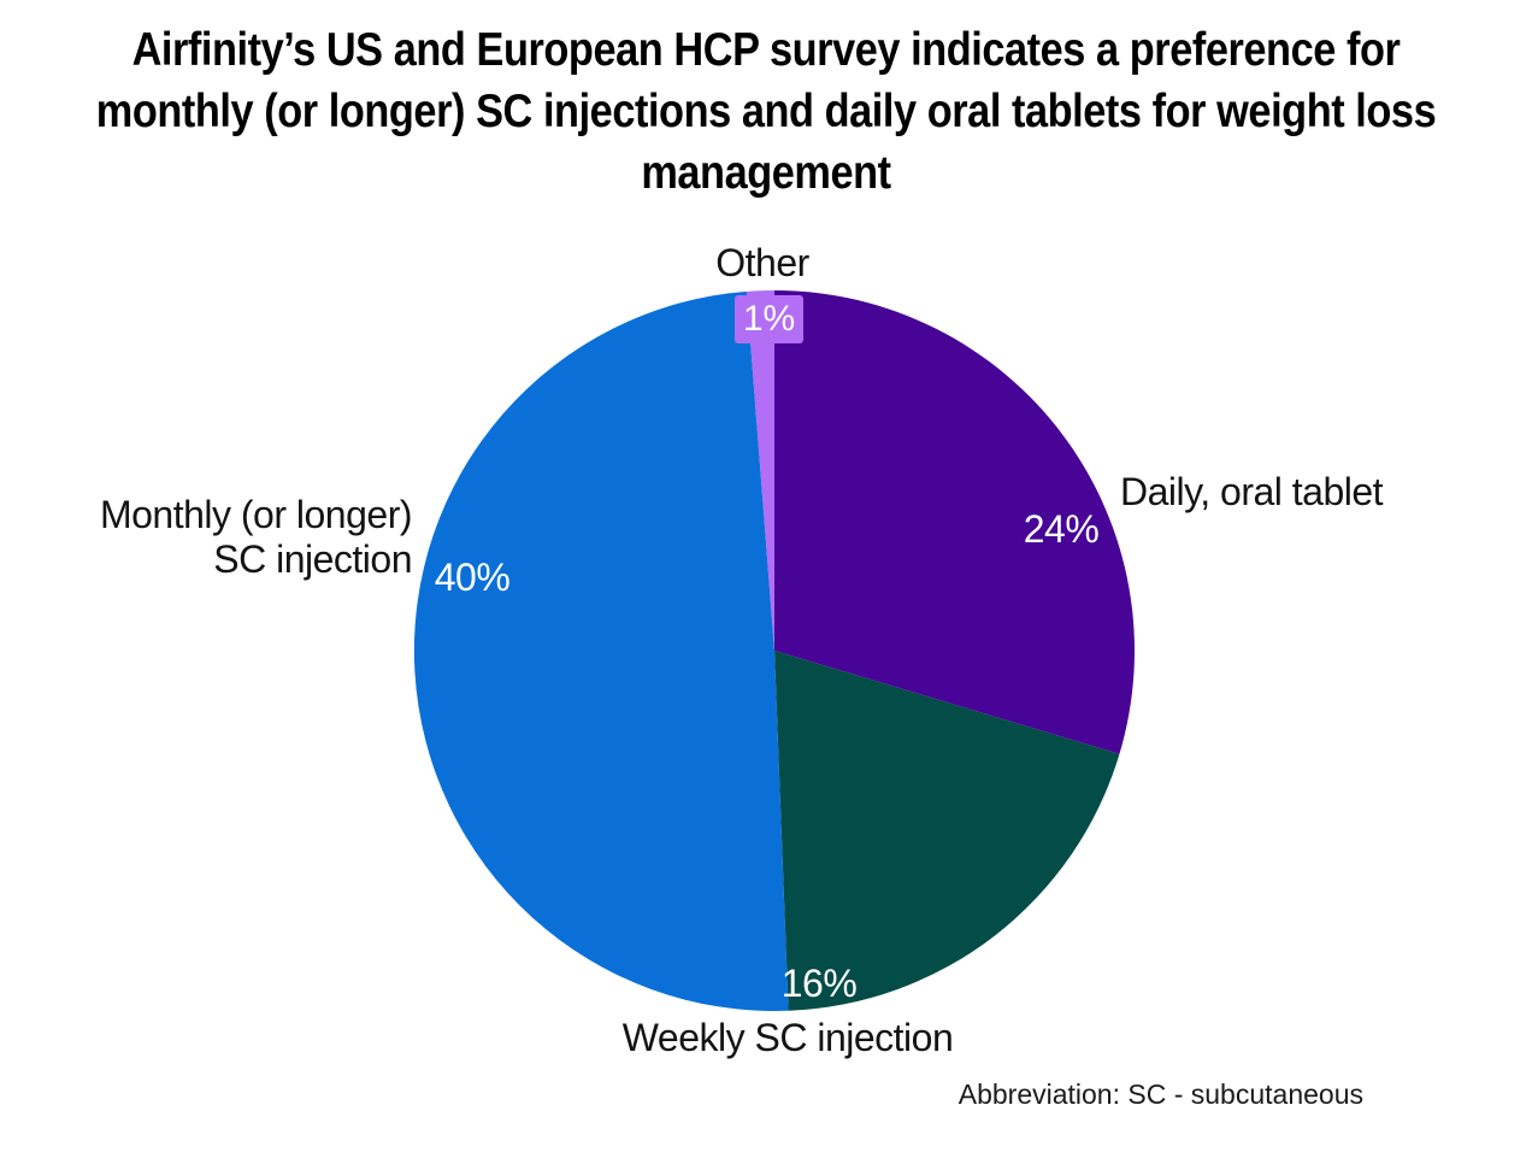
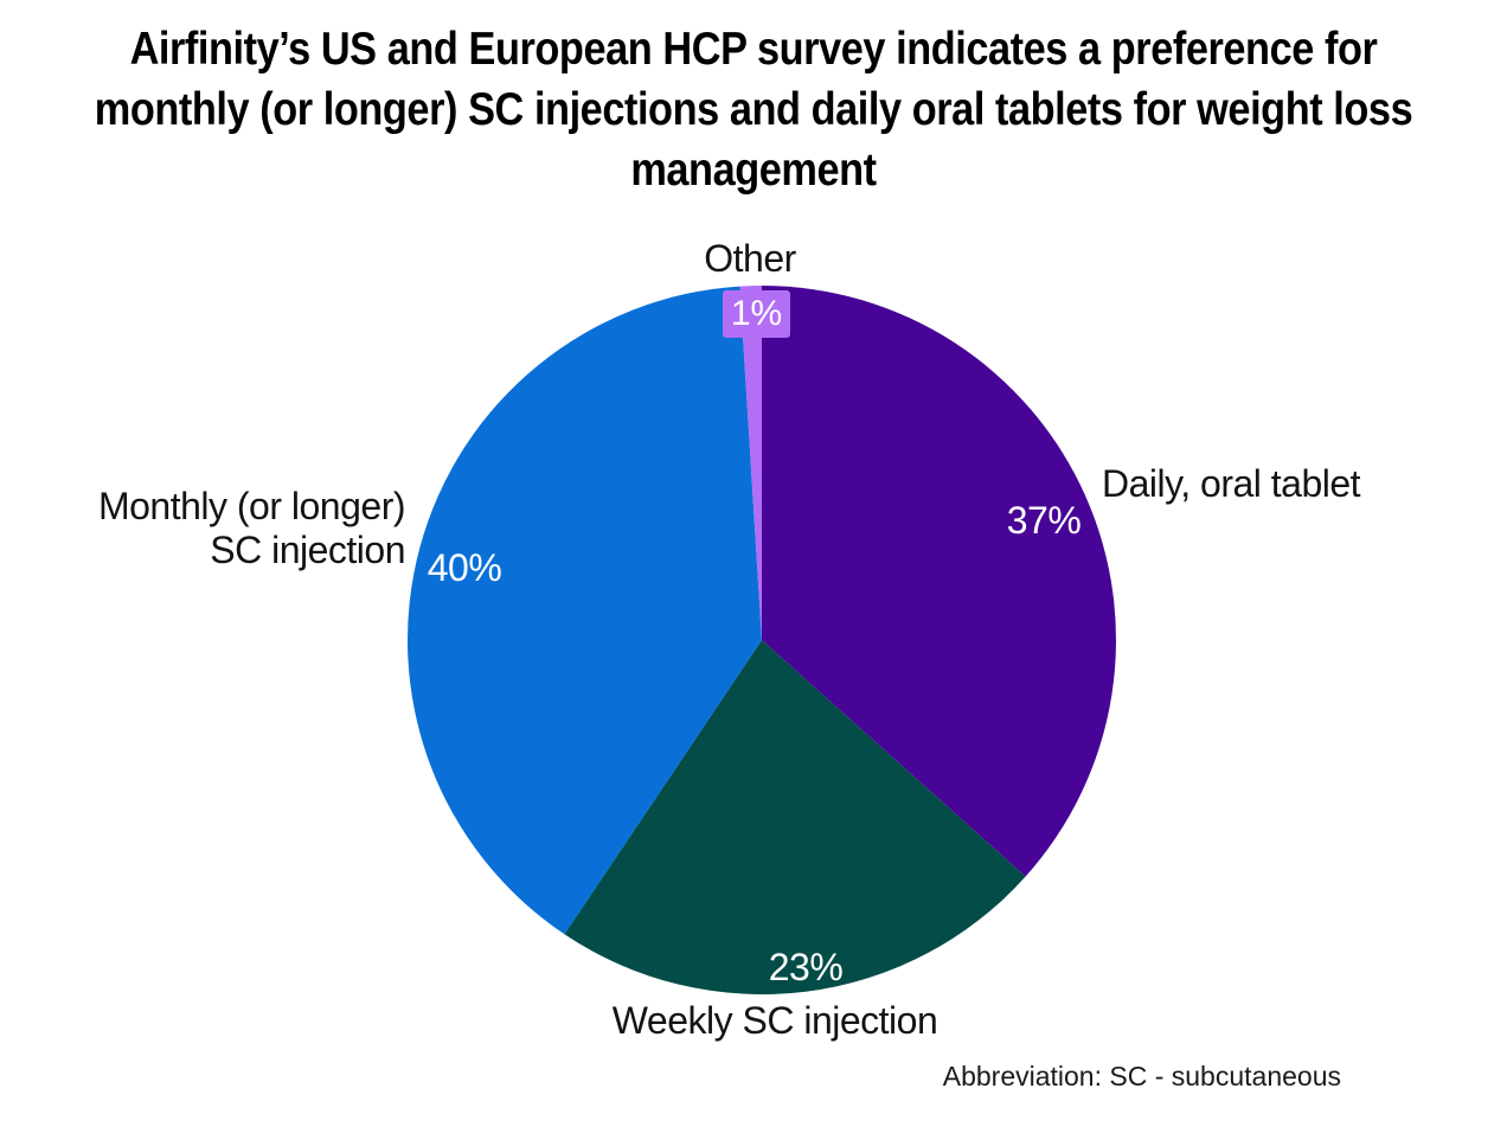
Daily, oral tablet: 24% -> 37%
Weekly SC injection: 16% -> 23%
